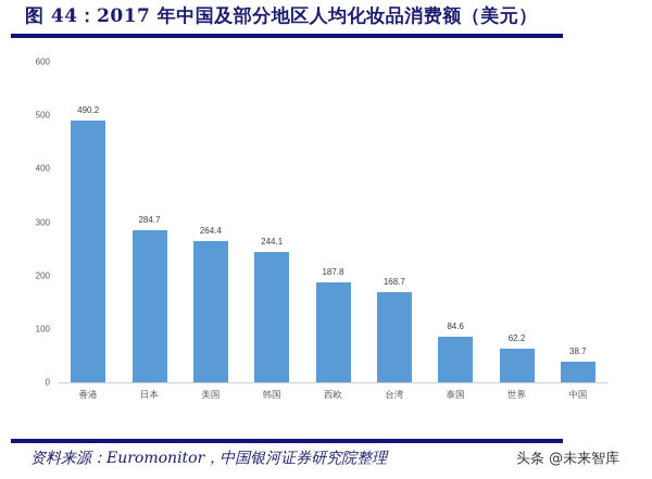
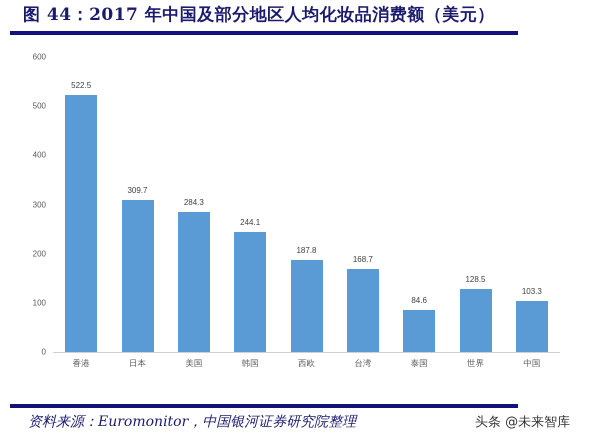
香港: 490.2 -> 522.5
日本: 284.7 -> 309.7
美国: 264.4 -> 284.3
世界: 62.2 -> 128.5
中国: 38.7 -> 103.3
